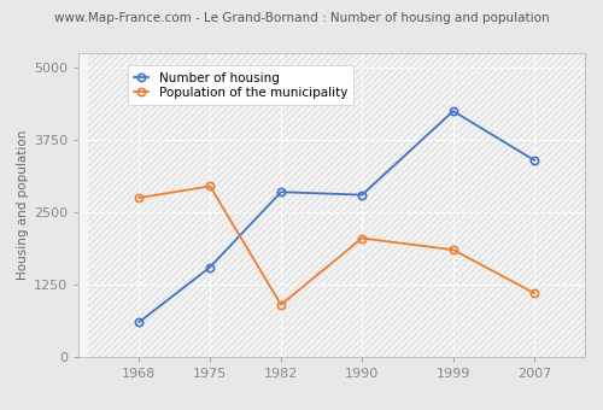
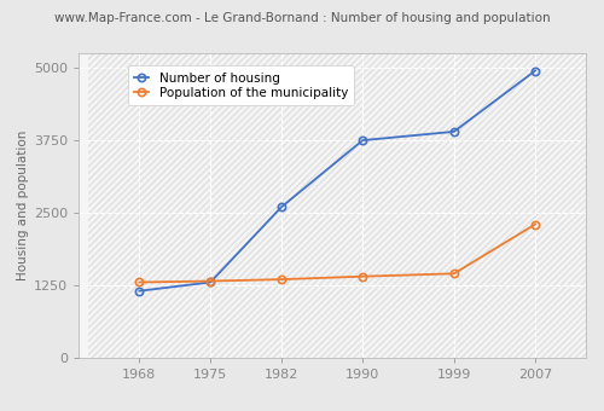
Number of housing/1968: 600 -> 1150
Population of the municipality/1968: 2750 -> 1300
Number of housing/1975: 1550 -> 1300
Population of the municipality/1975: 2950 -> 1320
Number of housing/1982: 2850 -> 2600
Population of the municipality/1982: 900 -> 1350
Number of housing/1990: 2800 -> 3750
Population of the municipality/1990: 2050 -> 1400
Number of housing/1999: 4250 -> 3900
Population of the municipality/1999: 1850 -> 1450
Number of housing/2007: 3400 -> 4950
Population of the municipality/2007: 1100 -> 2300
